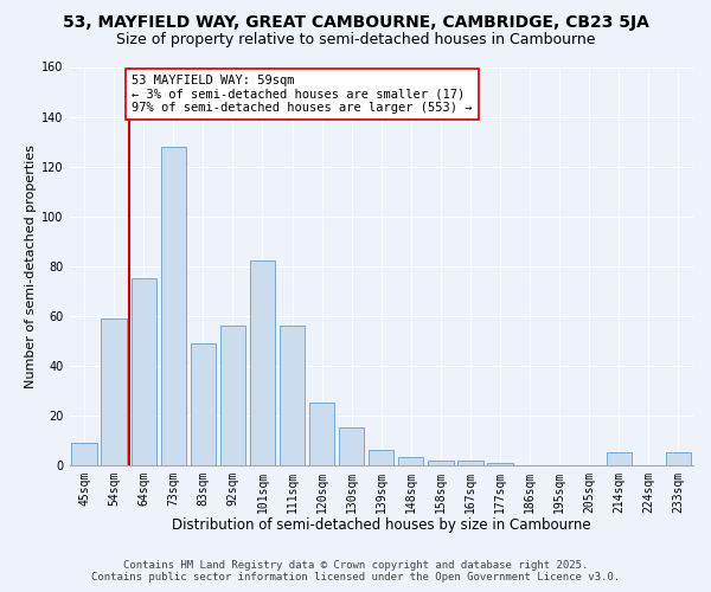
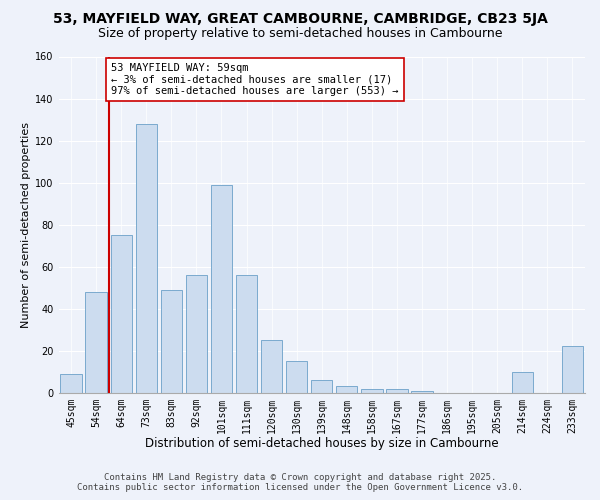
54sqm: 59 -> 48
101sqm: 82 -> 99
214sqm: 5 -> 10
233sqm: 5 -> 22
